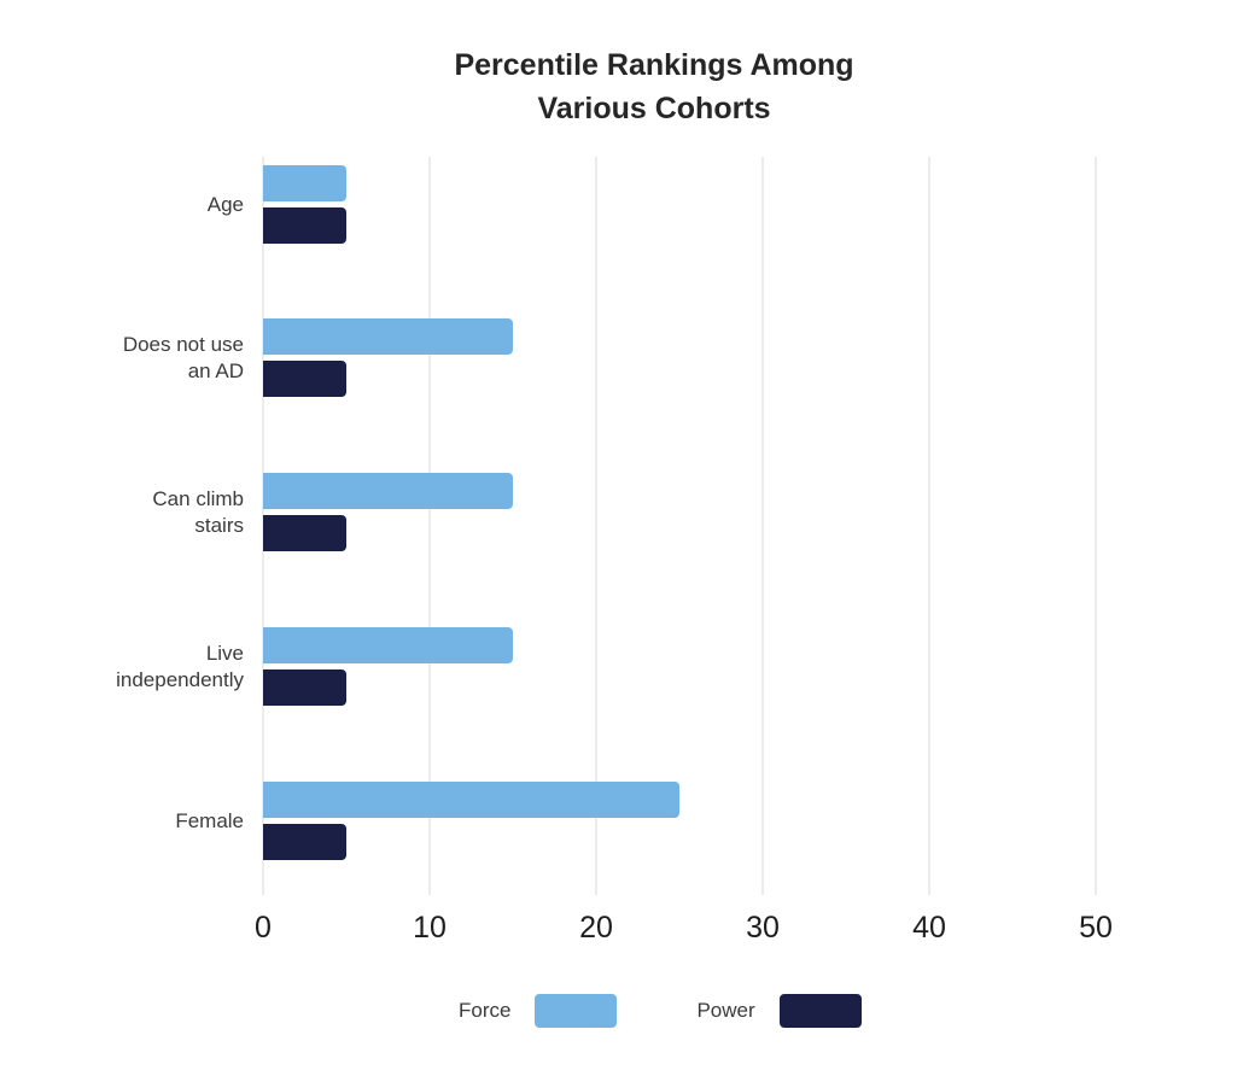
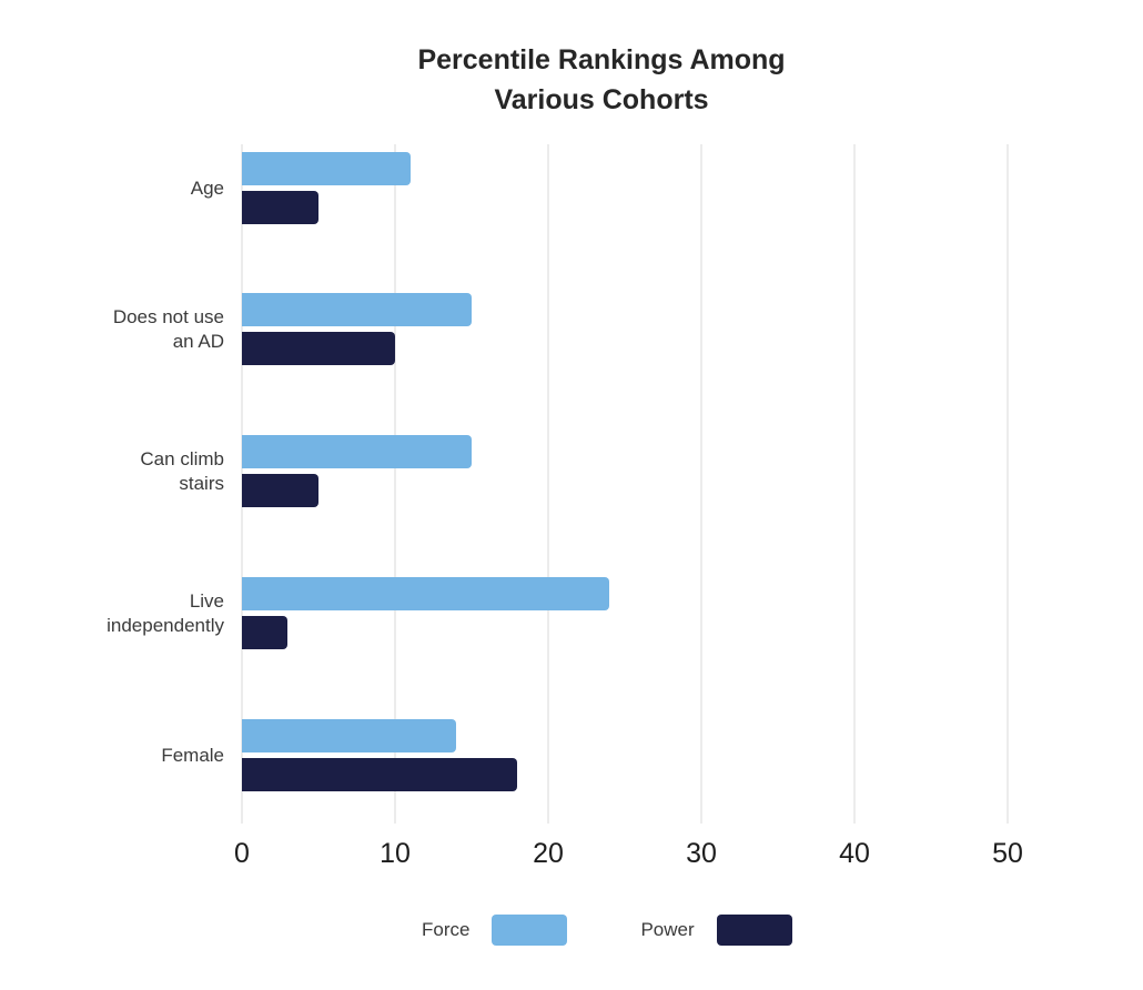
Force/Age: 5 -> 11
Power/Does not use an AD: 5 -> 10
Force/Live independently: 15 -> 24
Power/Live independently: 5 -> 3
Force/Female: 25 -> 14
Power/Female: 5 -> 18
